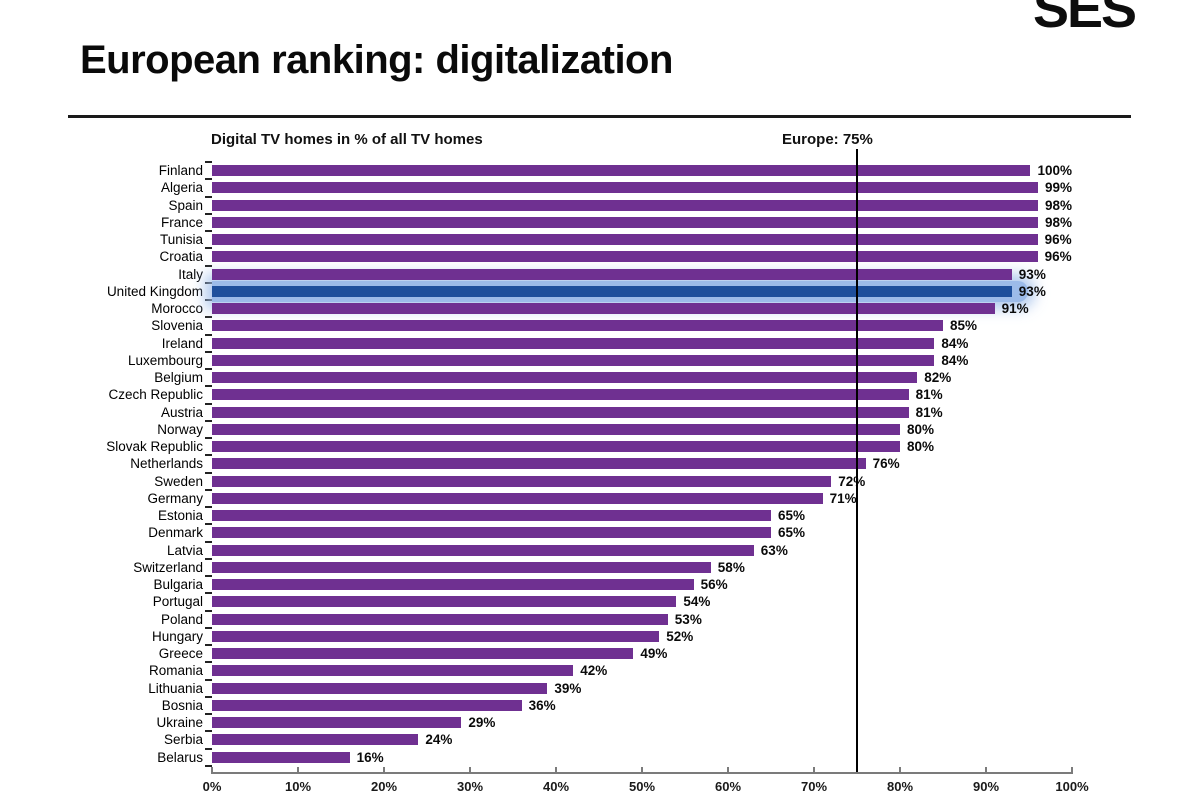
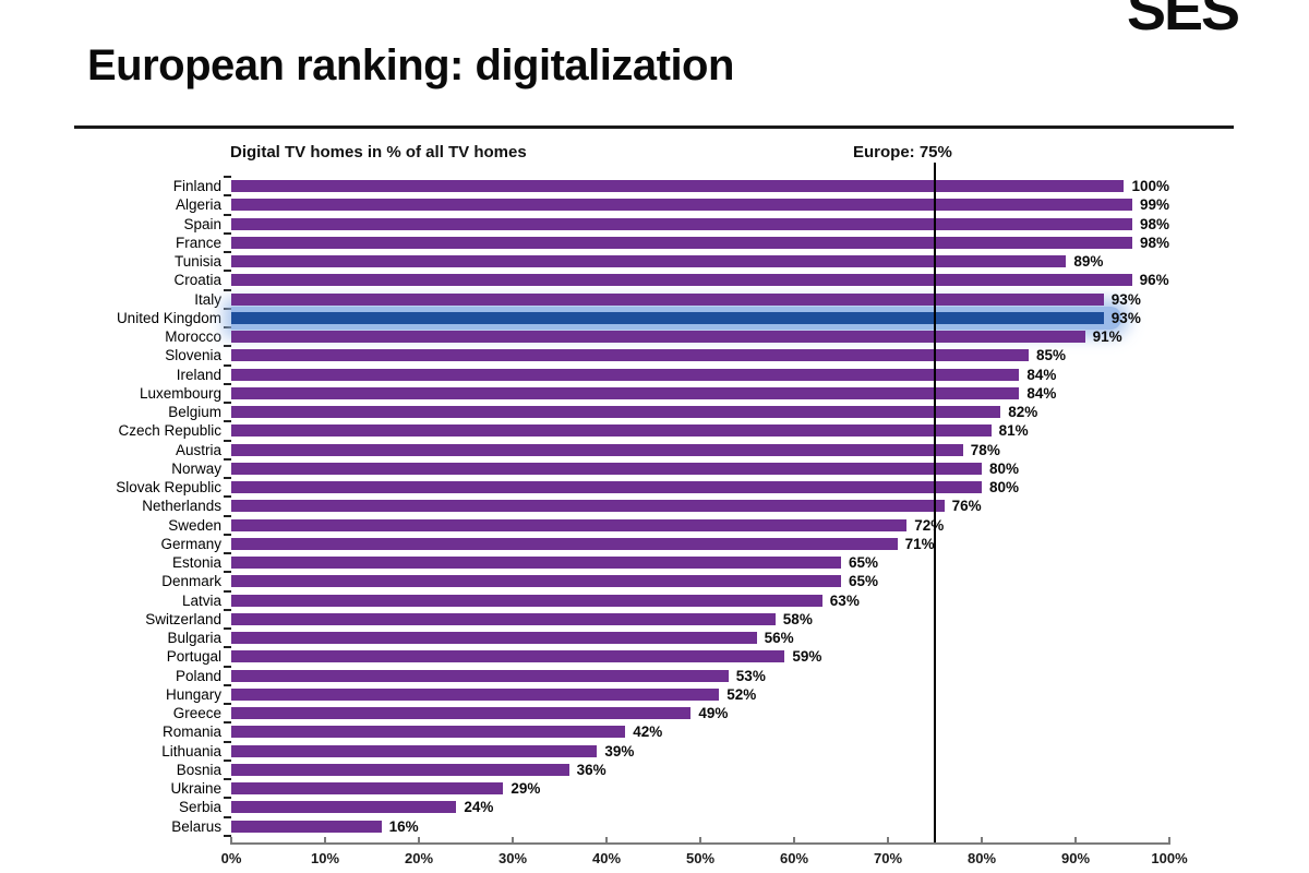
Tunisia: 96% -> 89%
Austria: 81% -> 78%
Portugal: 54% -> 59%
